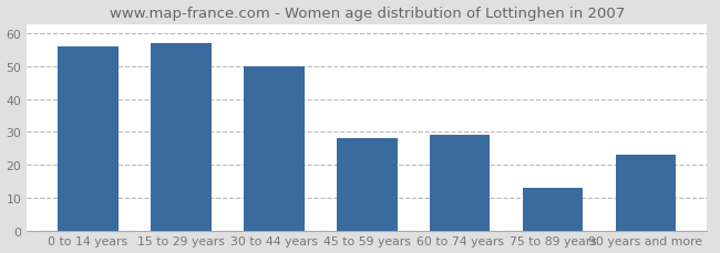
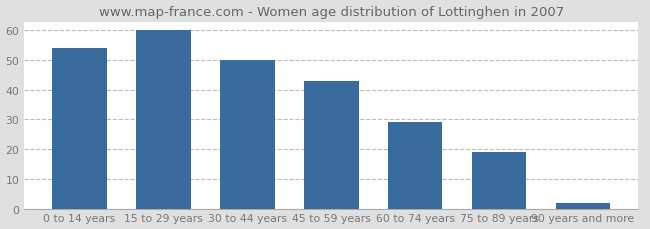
0 to 14 years: 56 -> 54
15 to 29 years: 57 -> 60
45 to 59 years: 28 -> 43
75 to 89 years: 13 -> 19
90 years and more: 23 -> 2
